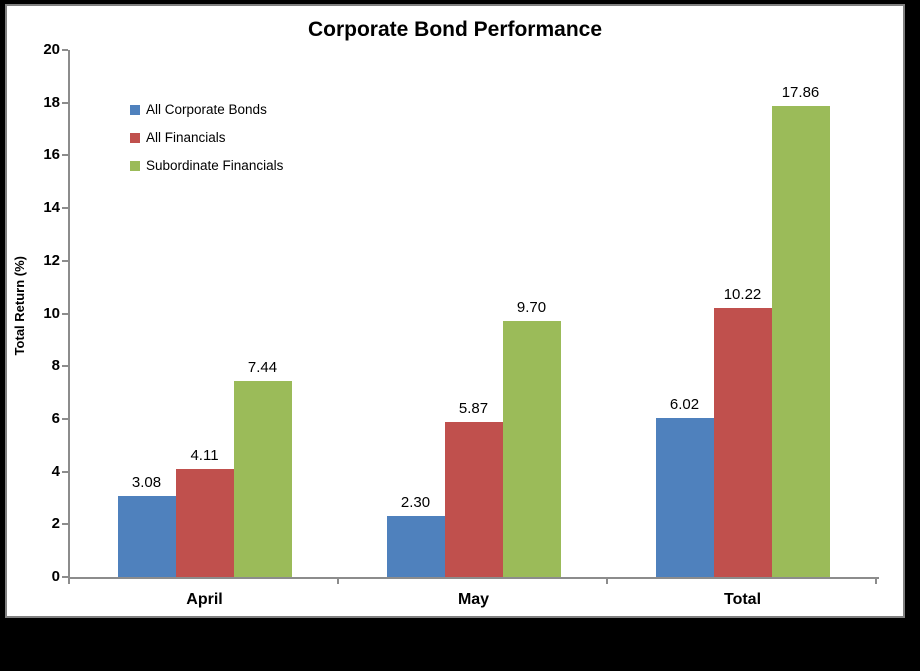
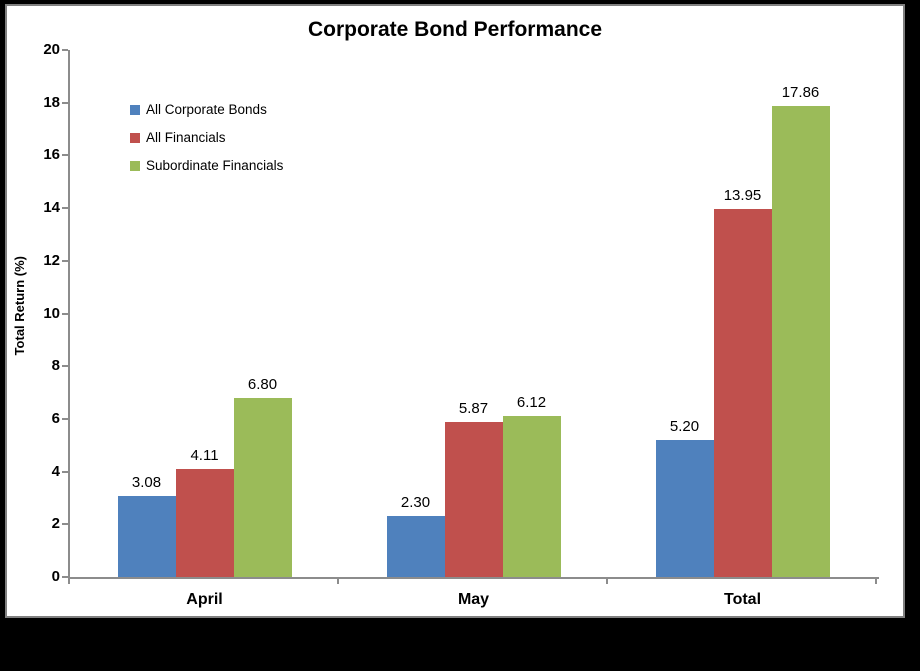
Subordinate Financials/April: 7.44 -> 6.80
Subordinate Financials/May: 9.70 -> 6.12
All Corporate Bonds/Total: 6.02 -> 5.20
All Financials/Total: 10.22 -> 13.95
